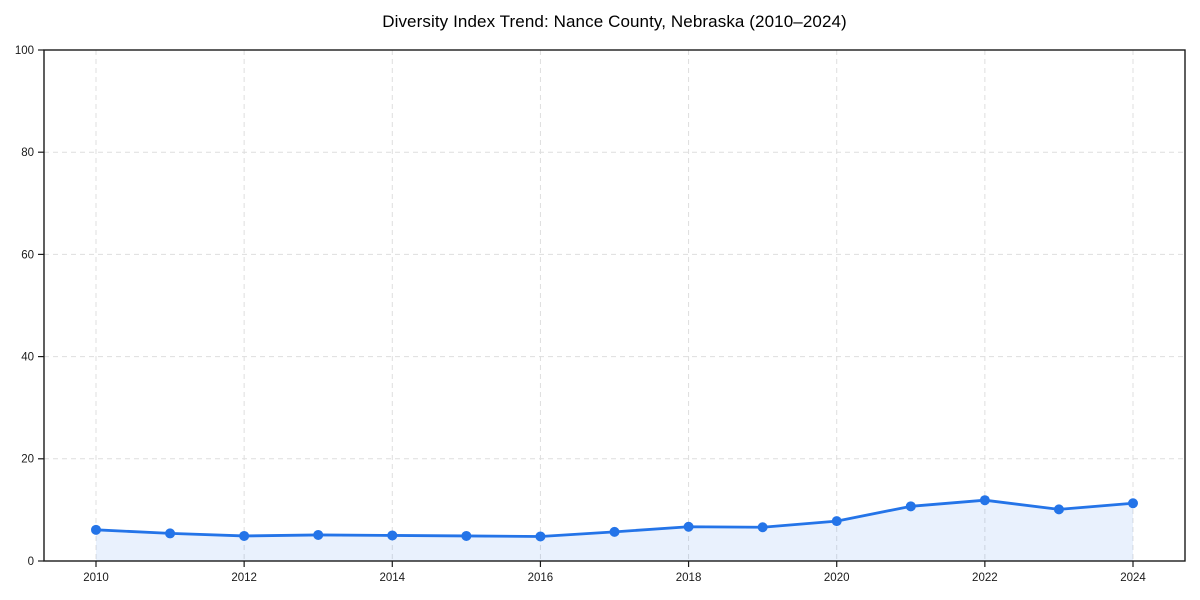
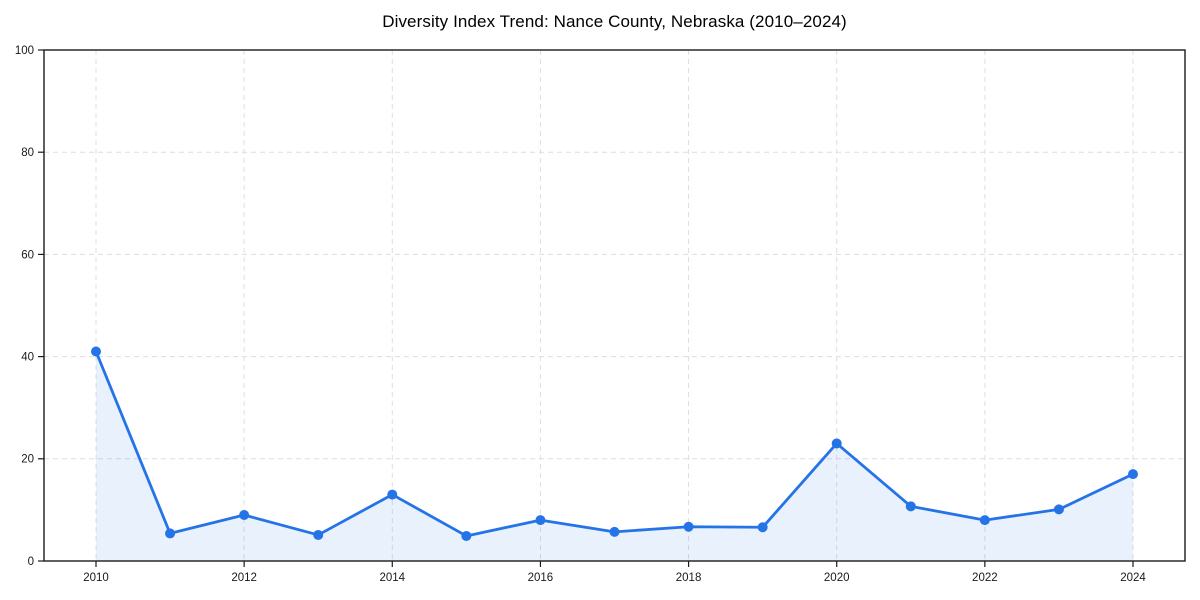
2010: 6 -> 41
2012: 5 -> 9
2014: 5 -> 13
2016: 5 -> 8
2020: 8 -> 23
2022: 12 -> 8
2024: 11 -> 17
